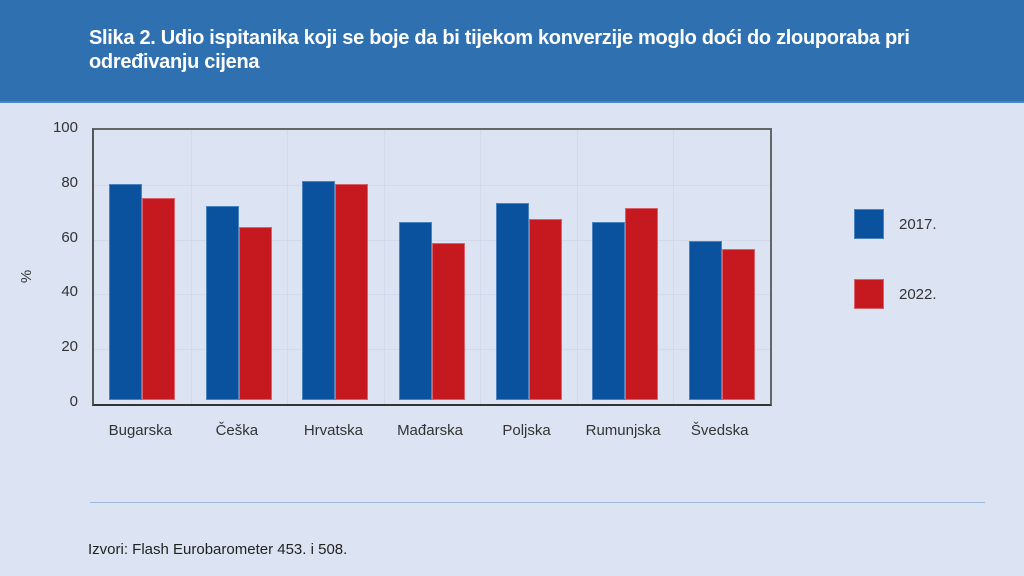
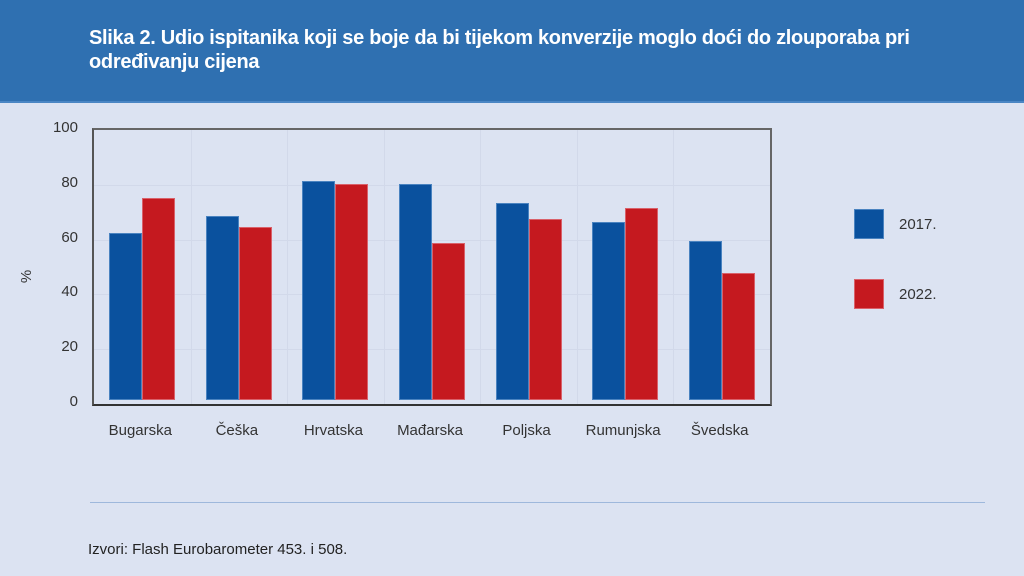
2017./Bugarska: 80 -> 62
2017./Češka: 72 -> 68
2017./Mađarska: 66 -> 80
2022./Švedska: 56 -> 47
